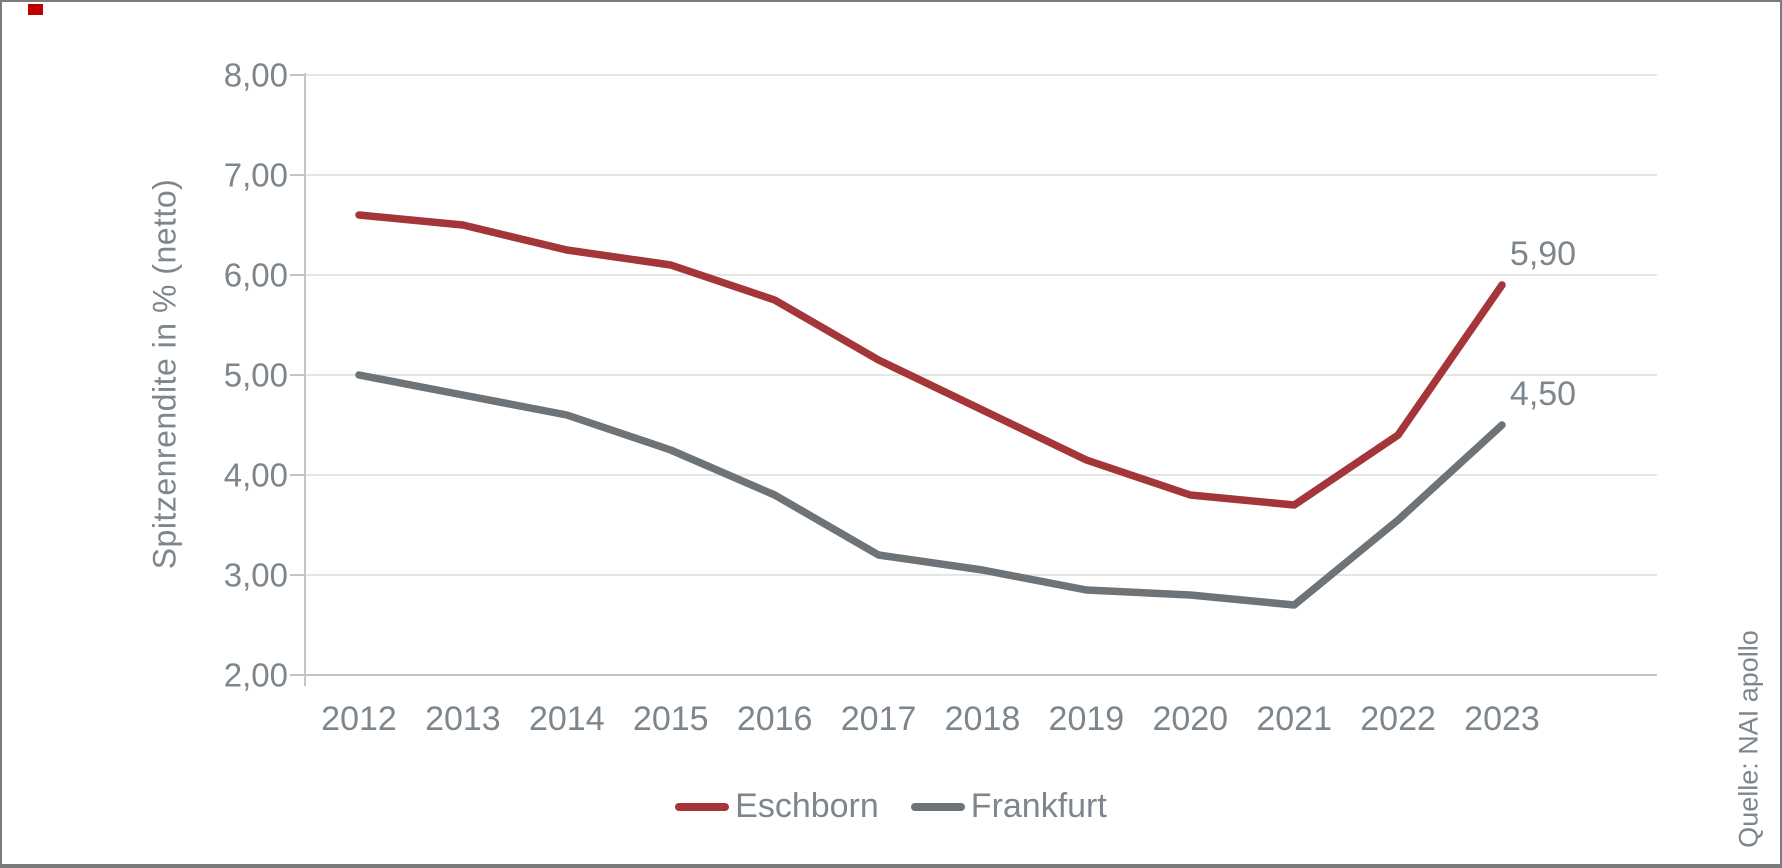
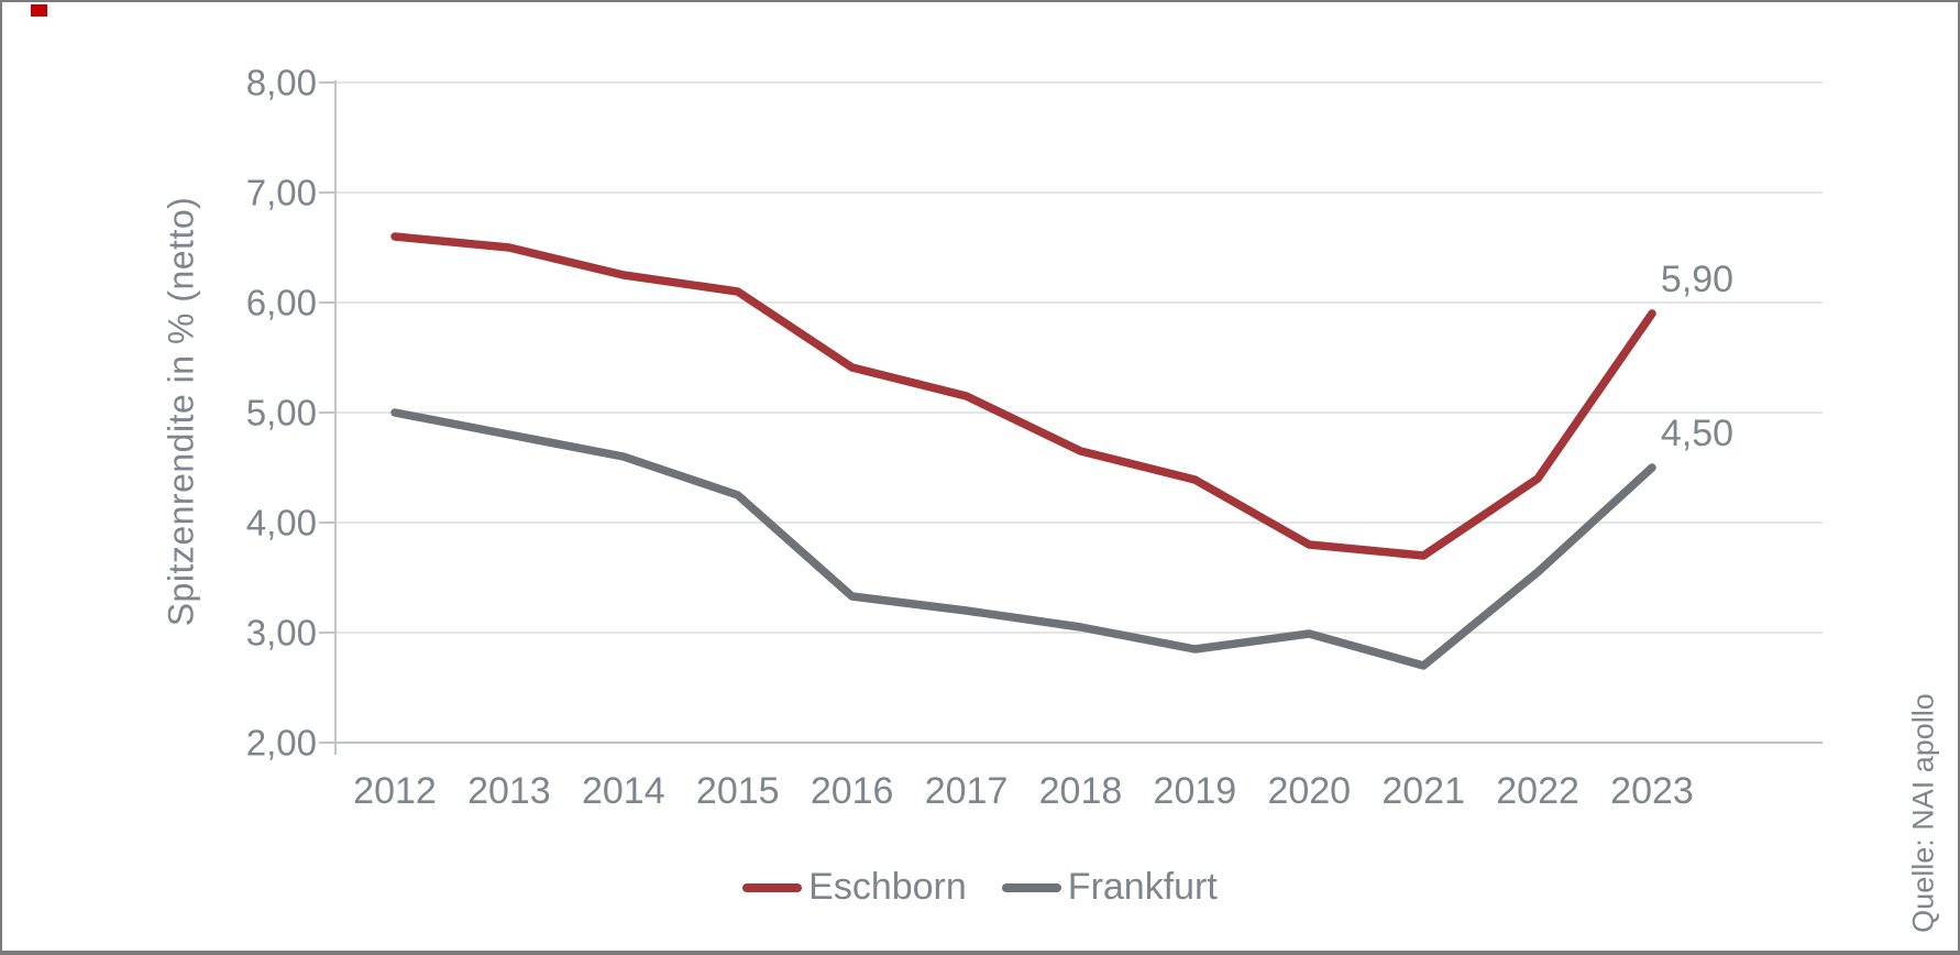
Eschborn/2016: 5,75 -> 5,41
Frankfurt/2016: 3,80 -> 3,33
Eschborn/2019: 4,15 -> 4,39
Frankfurt/2020: 2,80 -> 2,99
